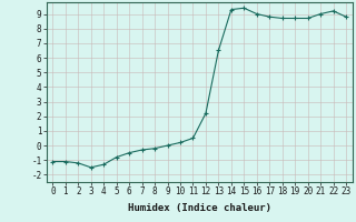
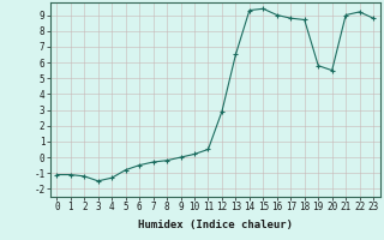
12: 2.2 -> 2.9
19: 8.7 -> 5.8
20: 8.7 -> 5.5
